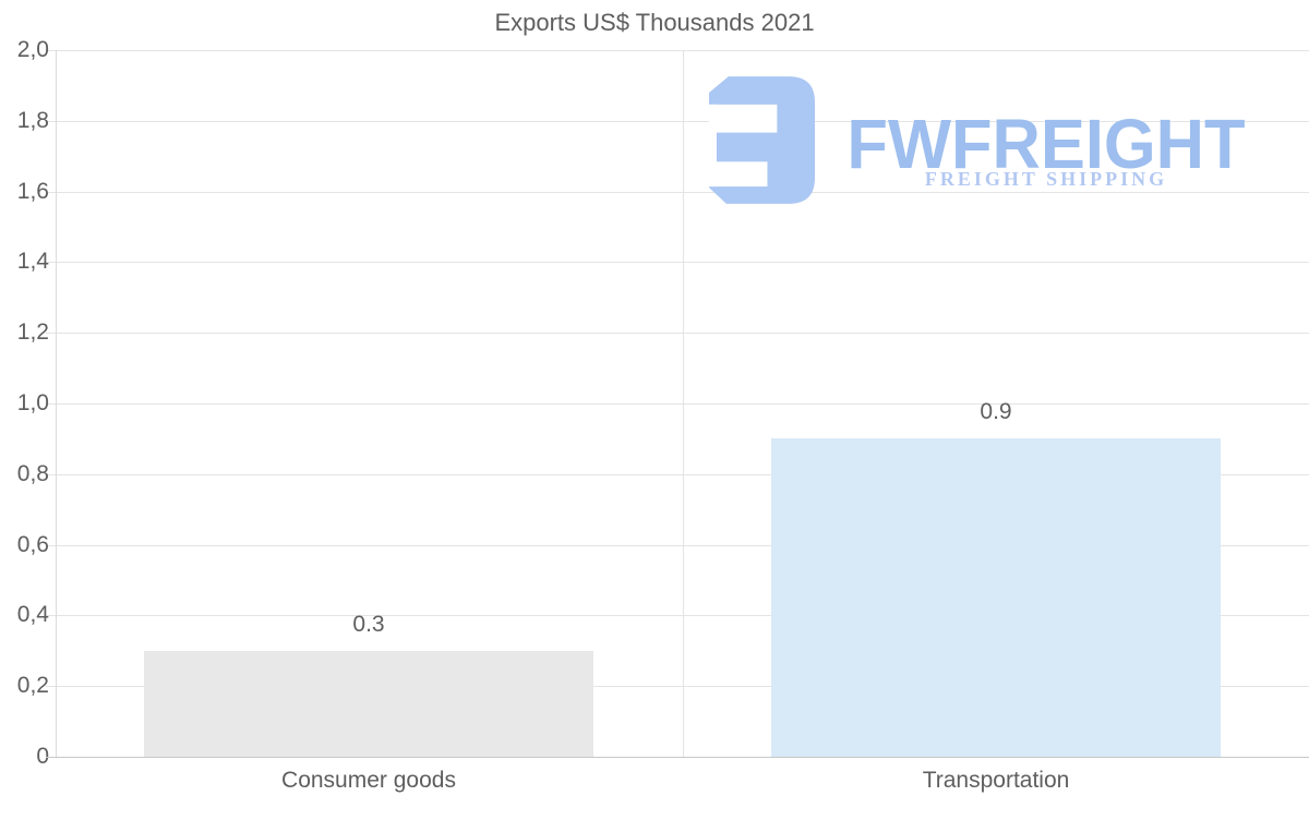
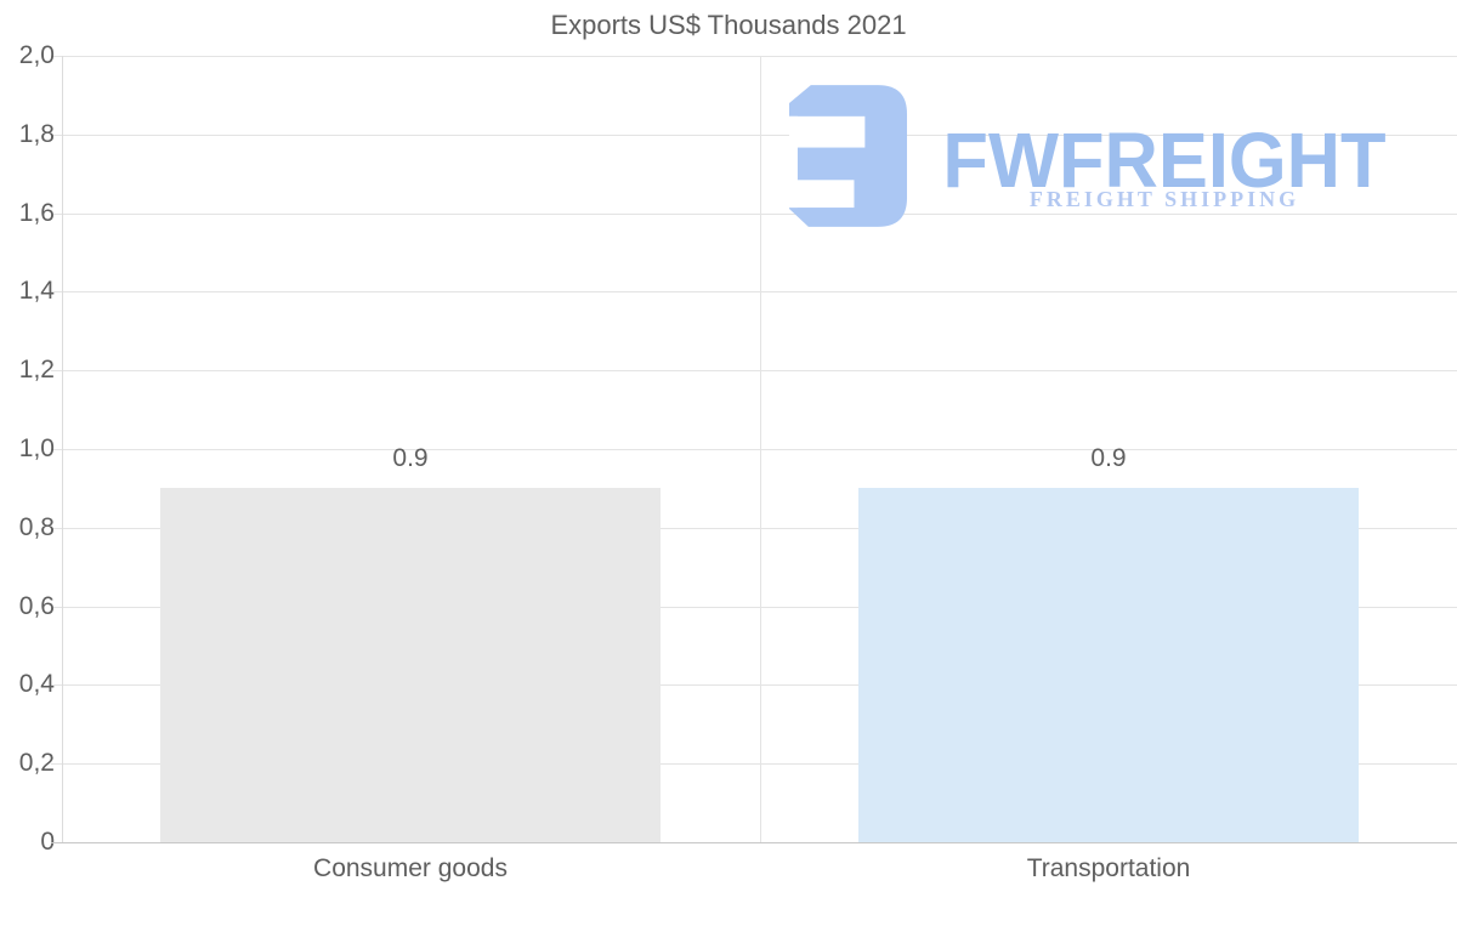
Consumer goods: 0.3 -> 0.9
